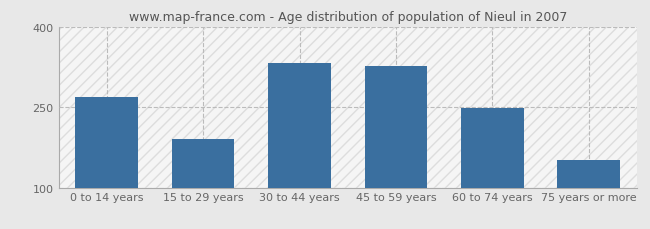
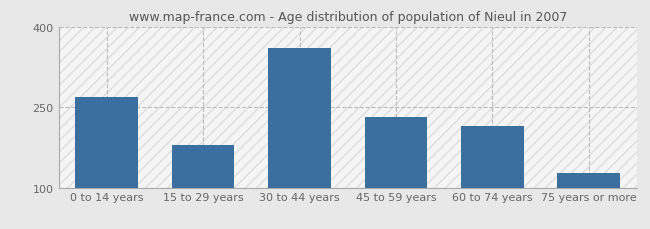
15 to 29 years: 190 -> 180
30 to 44 years: 332 -> 360
45 to 59 years: 327 -> 232
60 to 74 years: 248 -> 214
75 years or more: 152 -> 128
